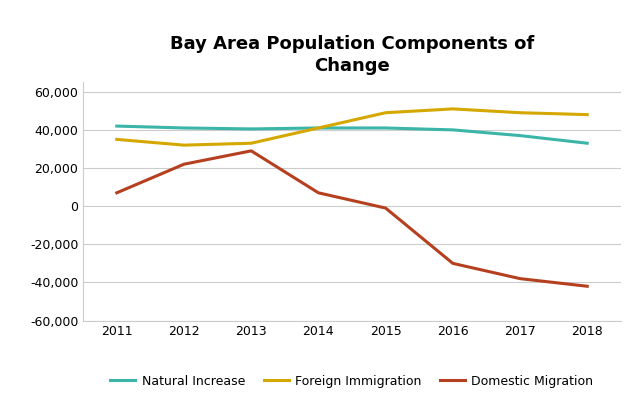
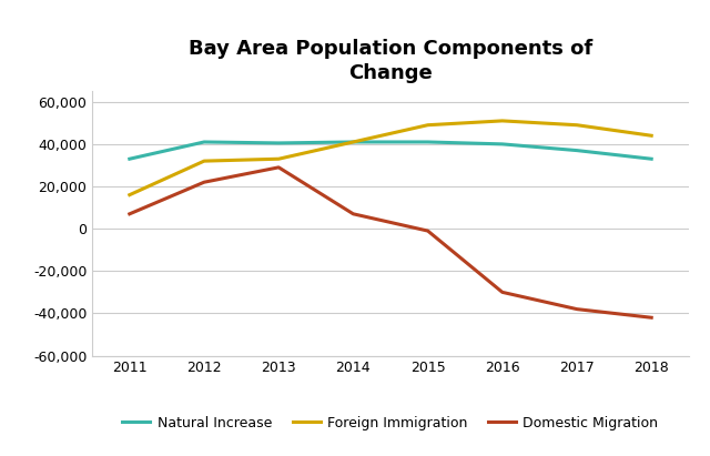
Natural Increase/2011: 42,000 -> 33,000
Foreign Immigration/2011: 35,000 -> 16,000
Foreign Immigration/2018: 48,000 -> 44,000
